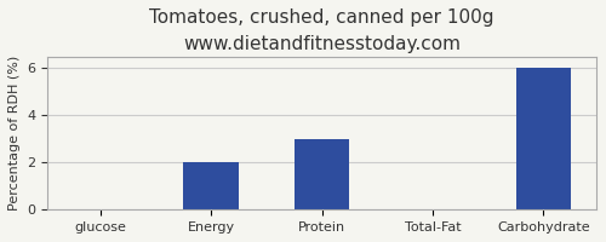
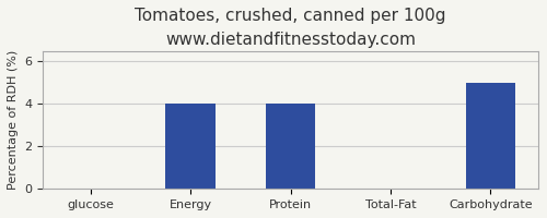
Energy: 2 -> 4
Protein: 3 -> 4
Carbohydrate: 6 -> 5
